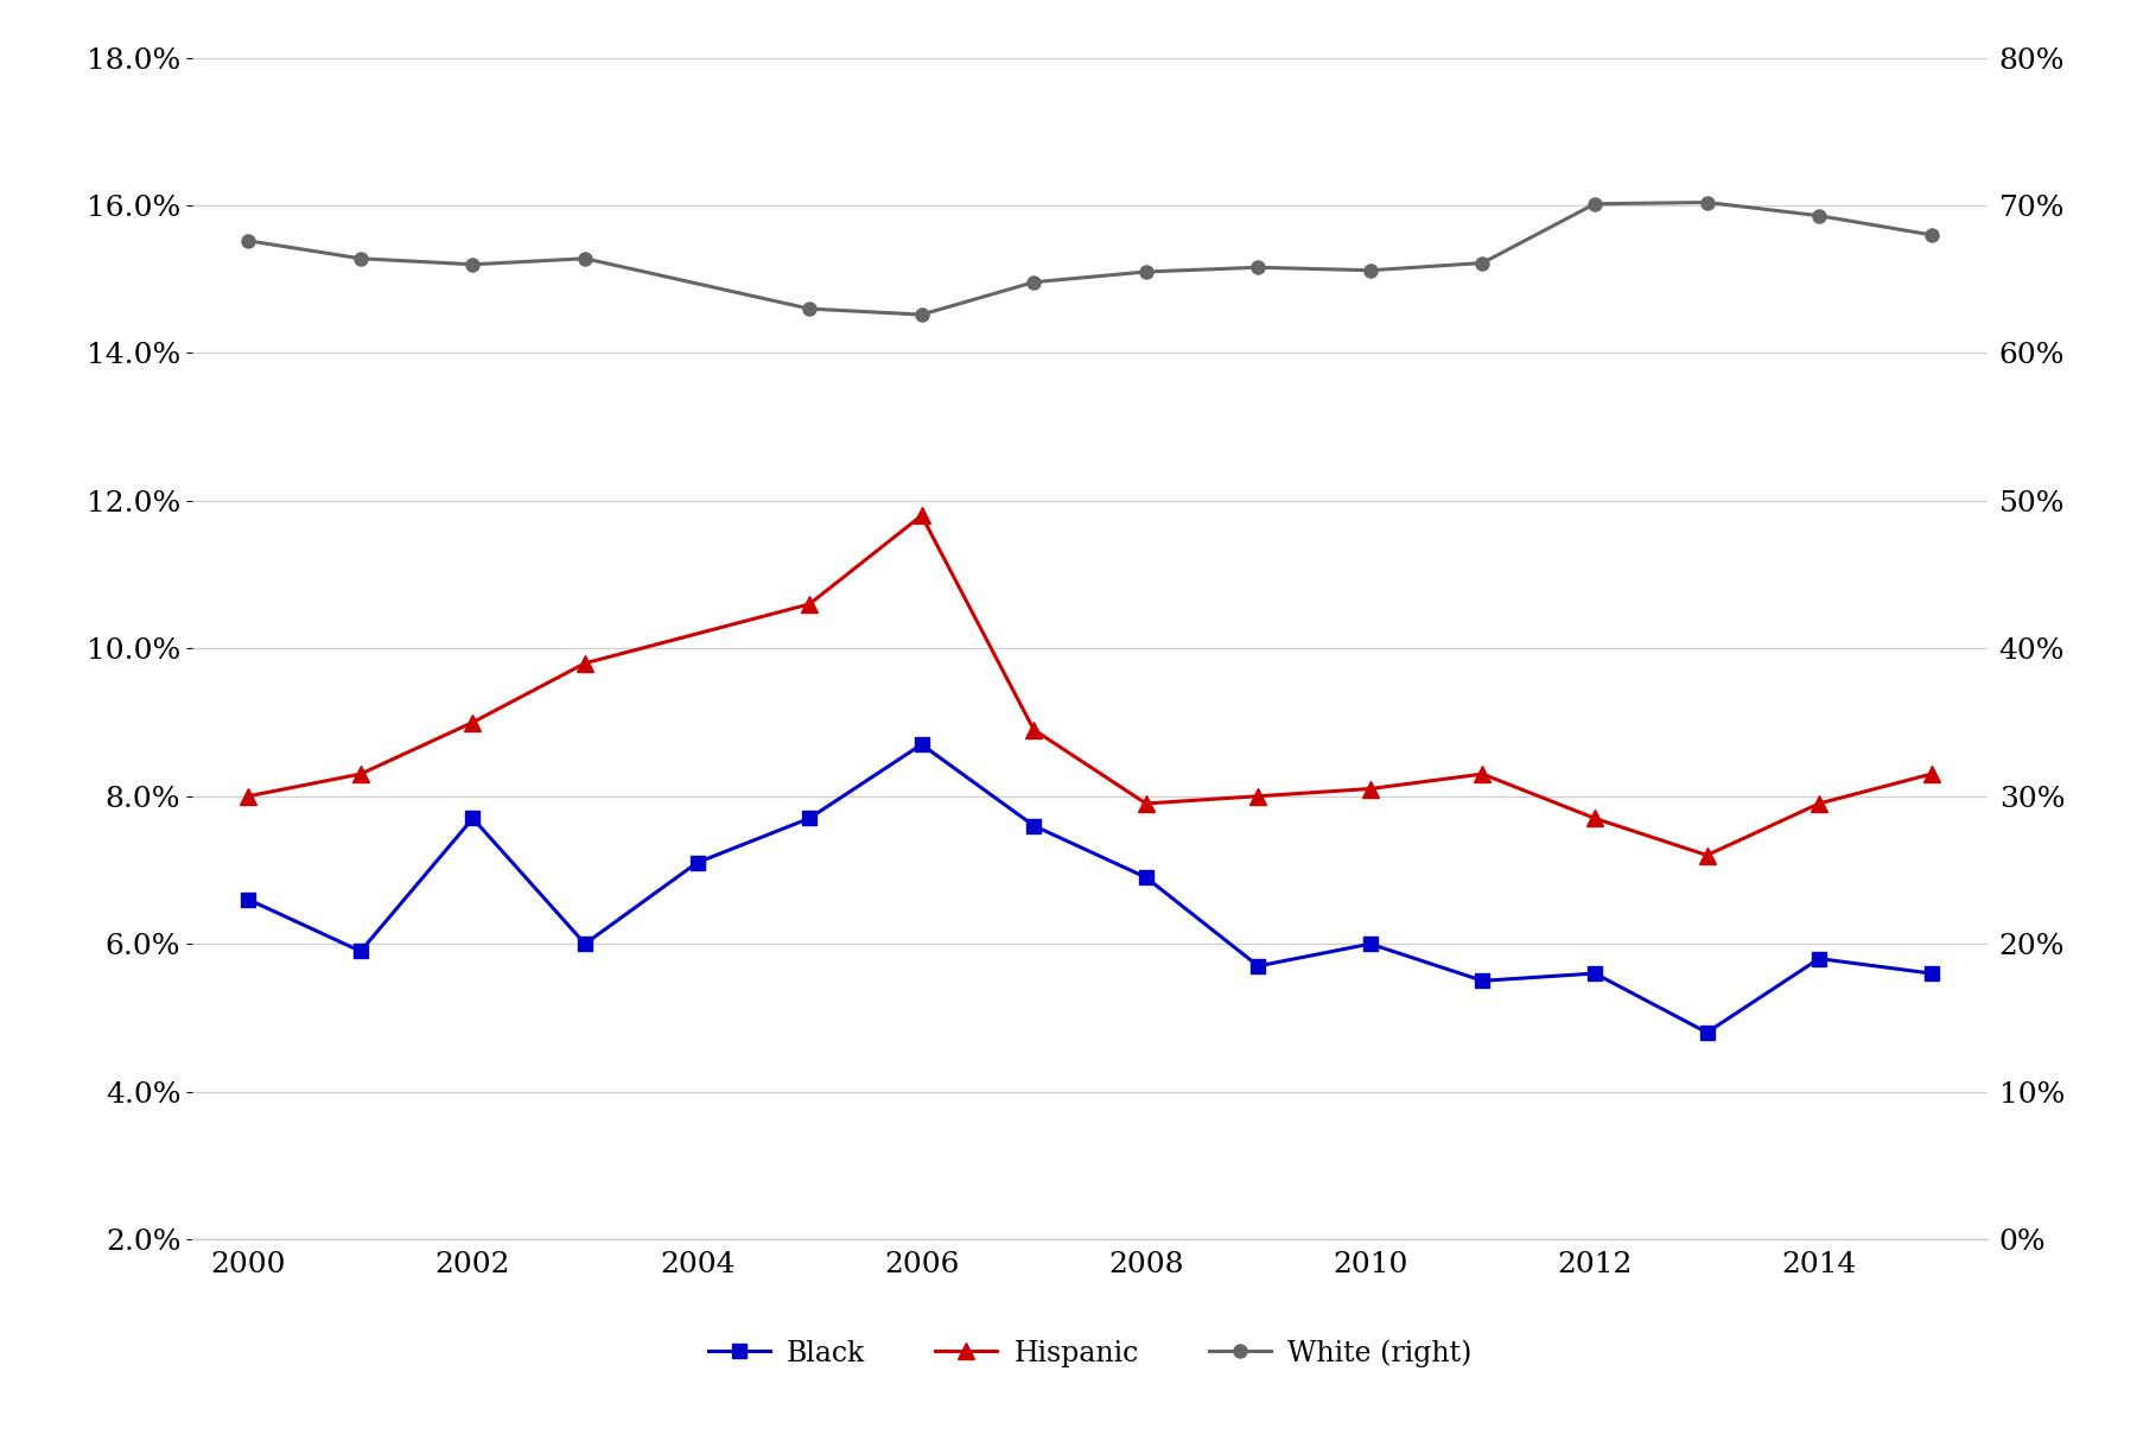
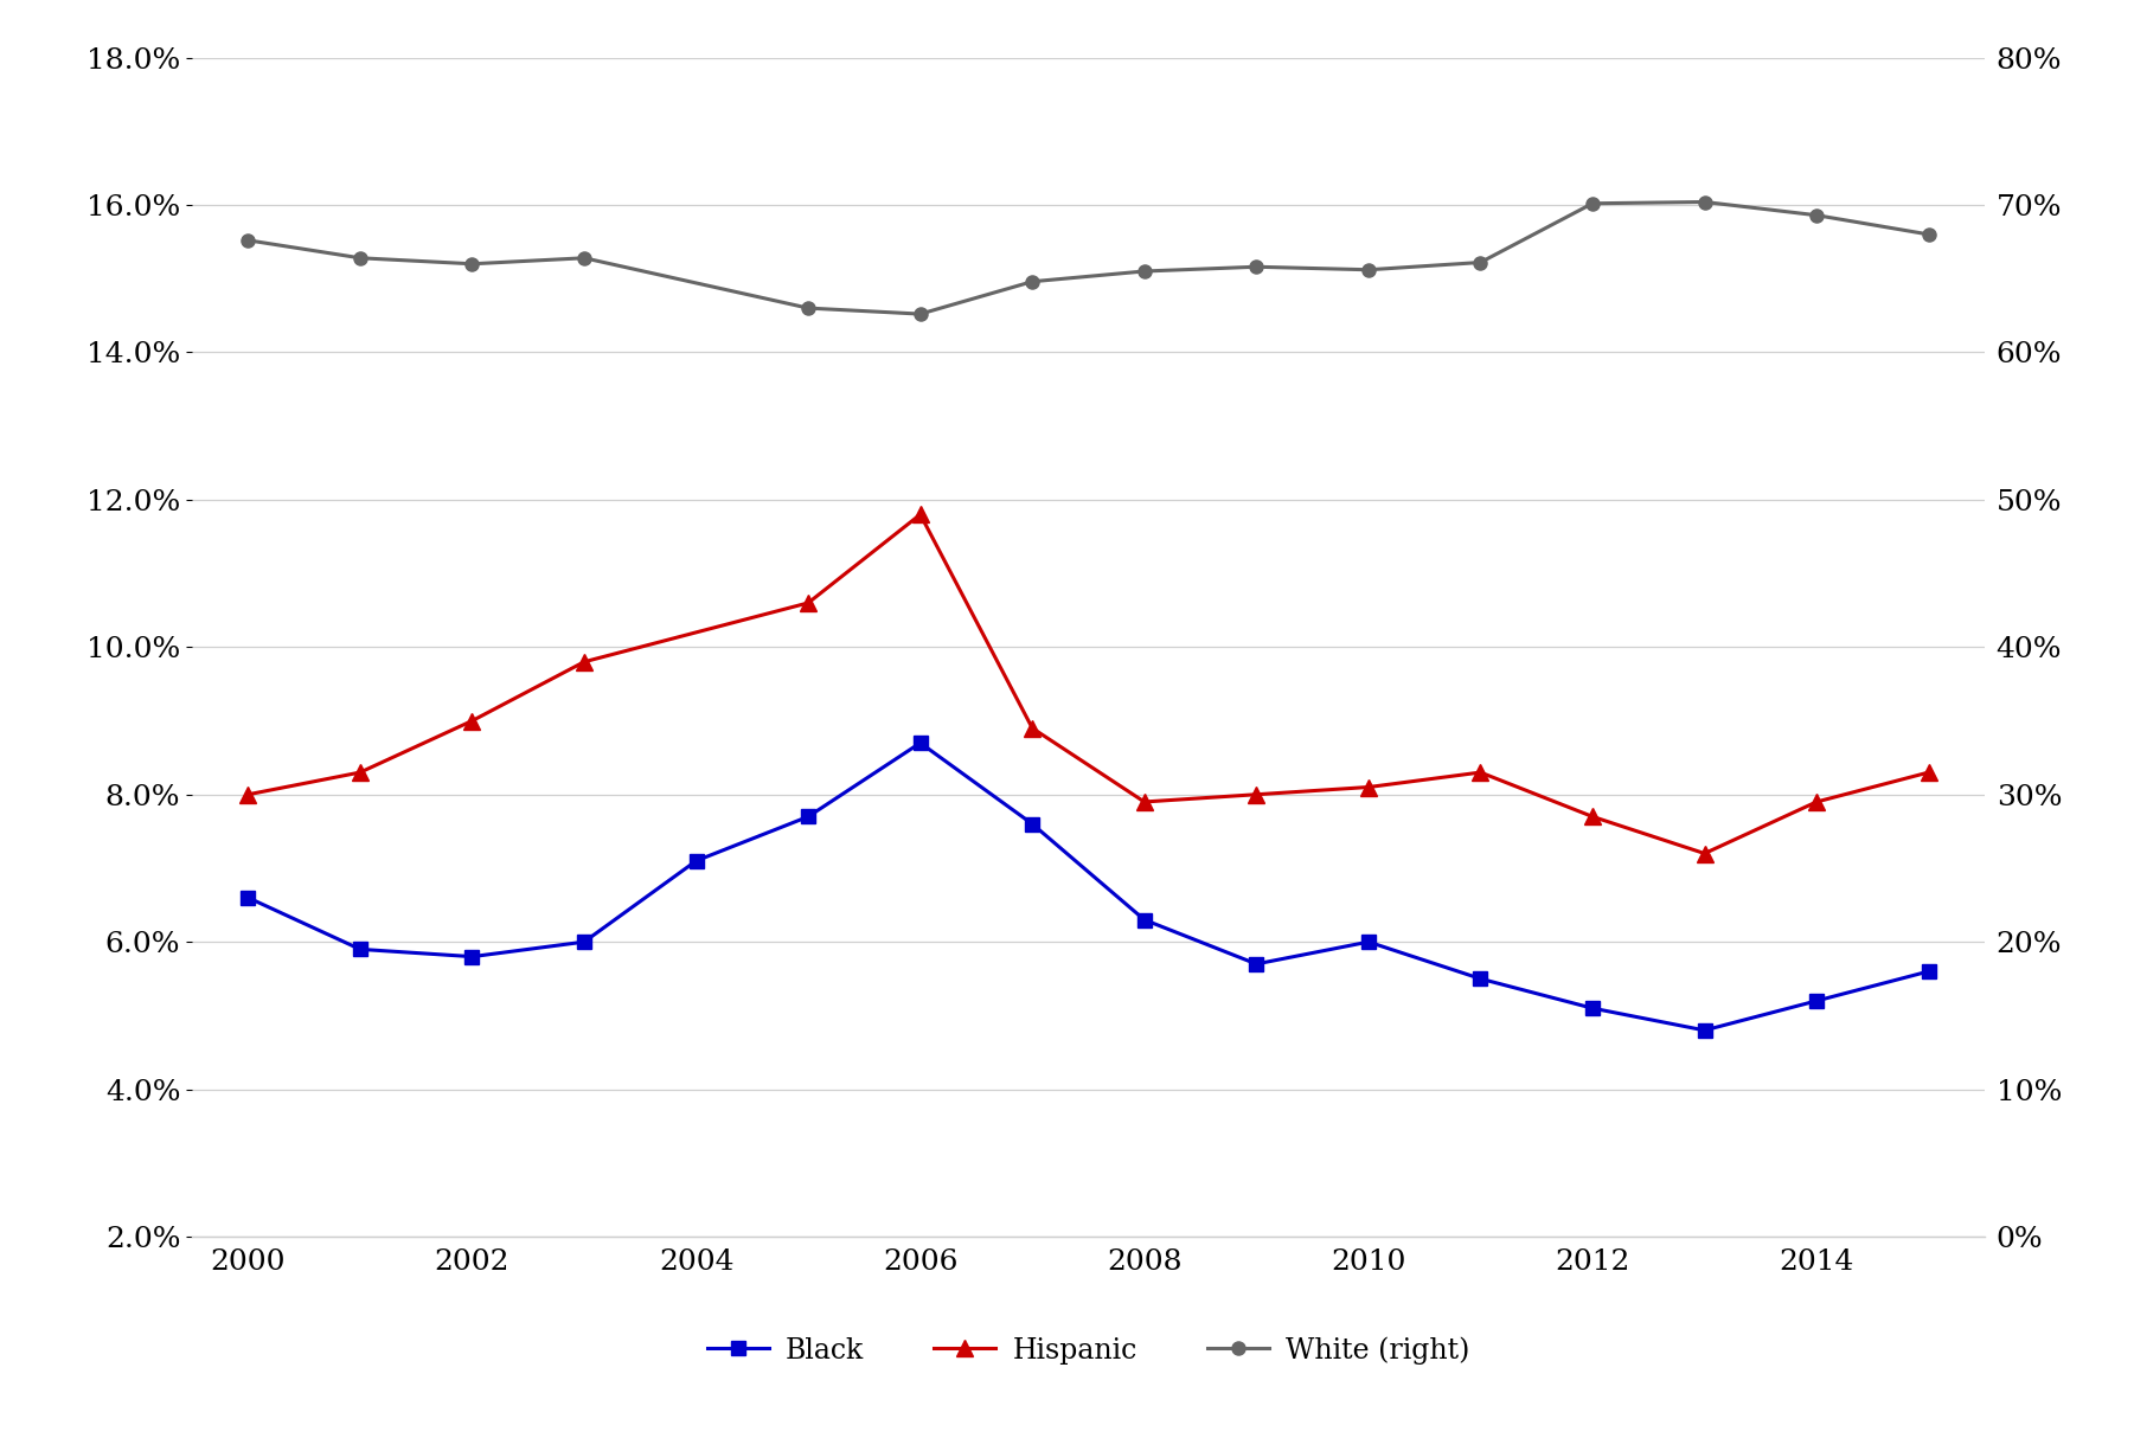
Black/2002: 7.7% -> 5.8%
Black/2008: 6.9% -> 6.3%
Black/2012: 5.6% -> 5.1%
Black/2014: 5.8% -> 5.2%
